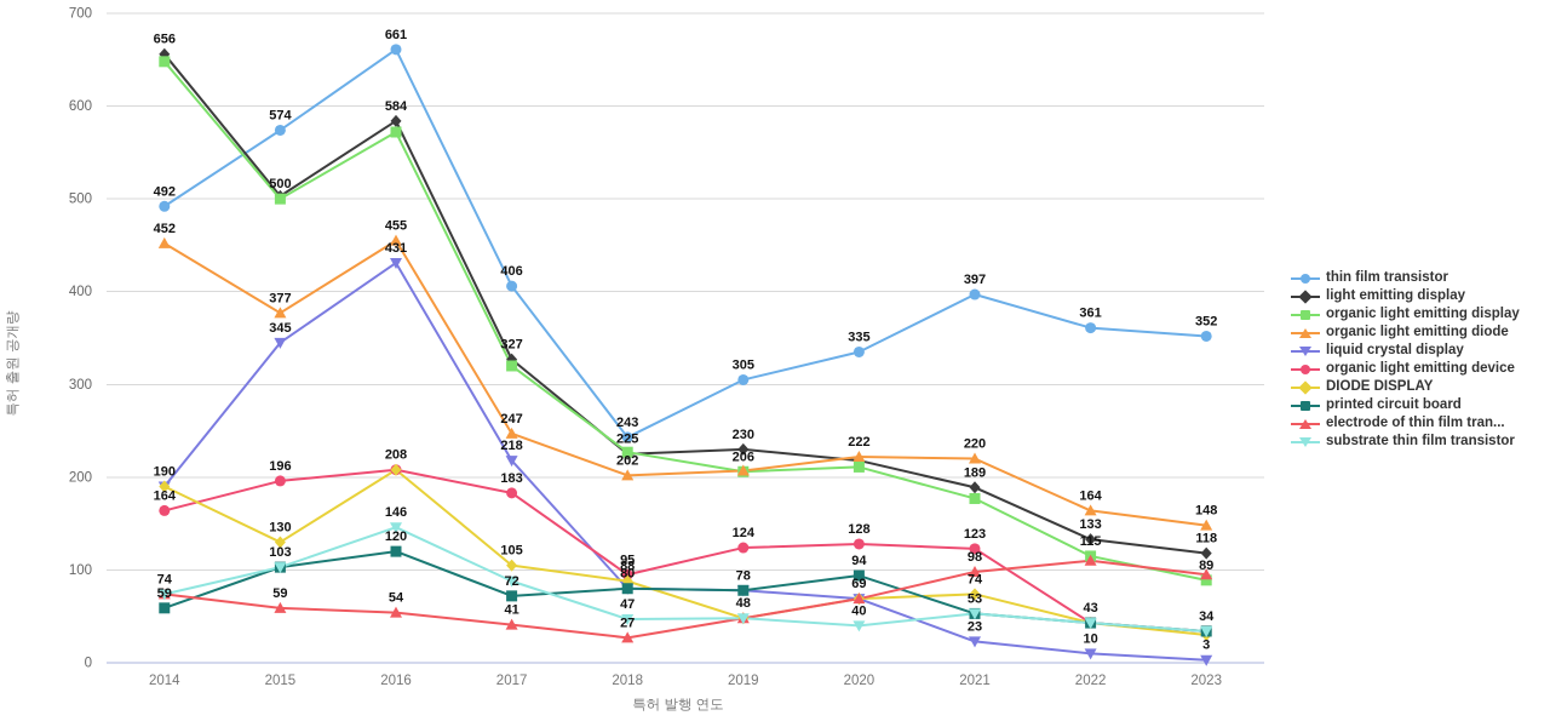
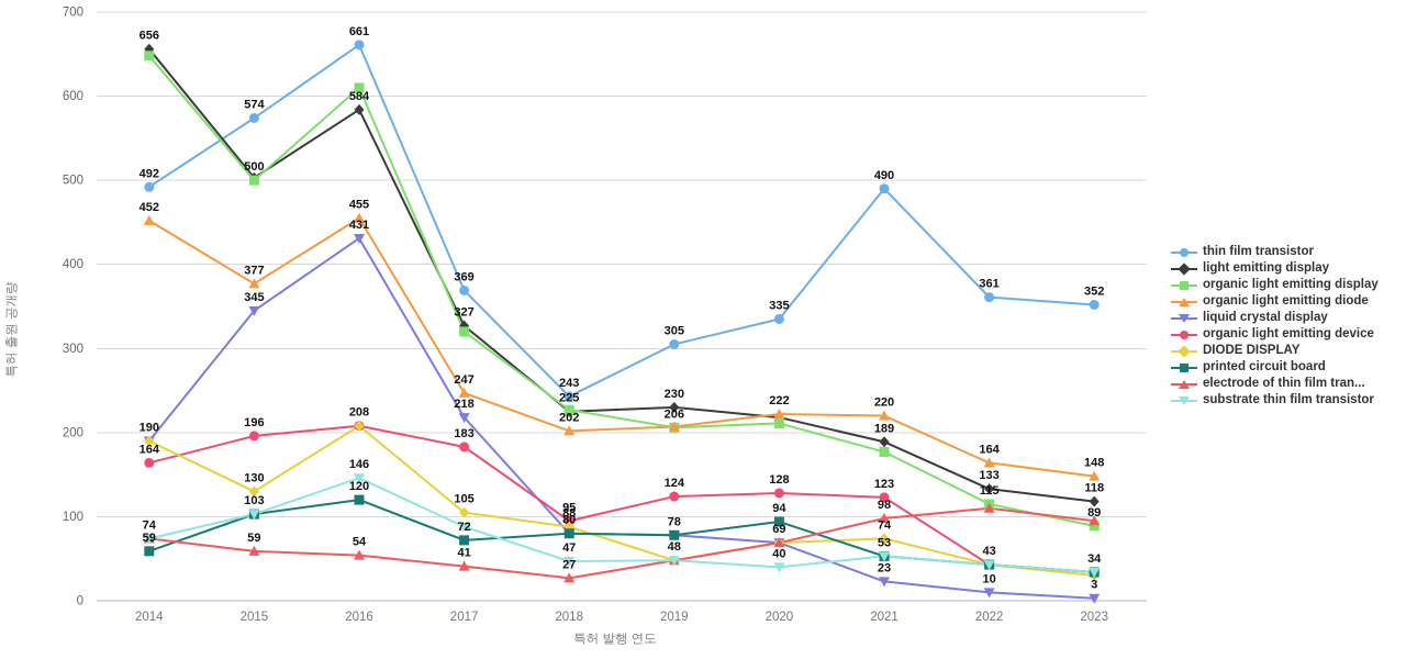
organic light emitting display/2016: 570 -> 610
thin film transistor/2017: 406 -> 369
thin film transistor/2021: 397 -> 490
